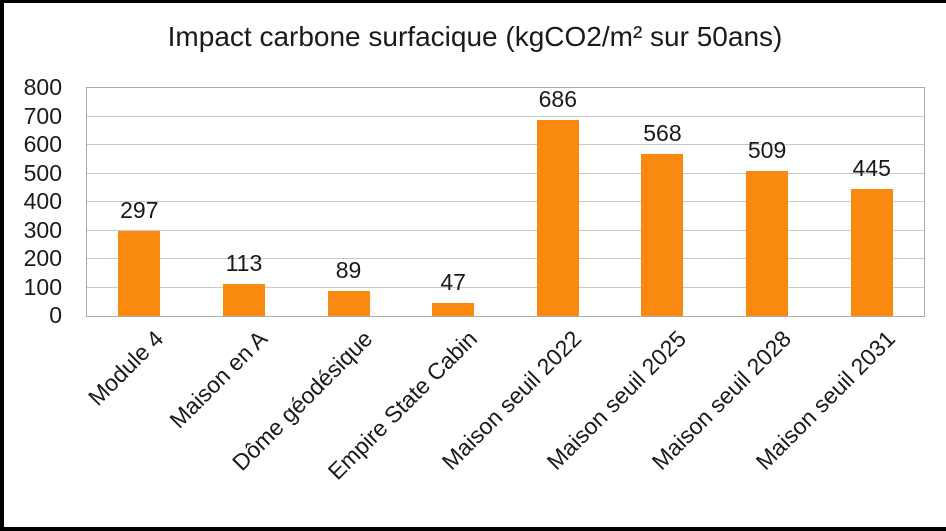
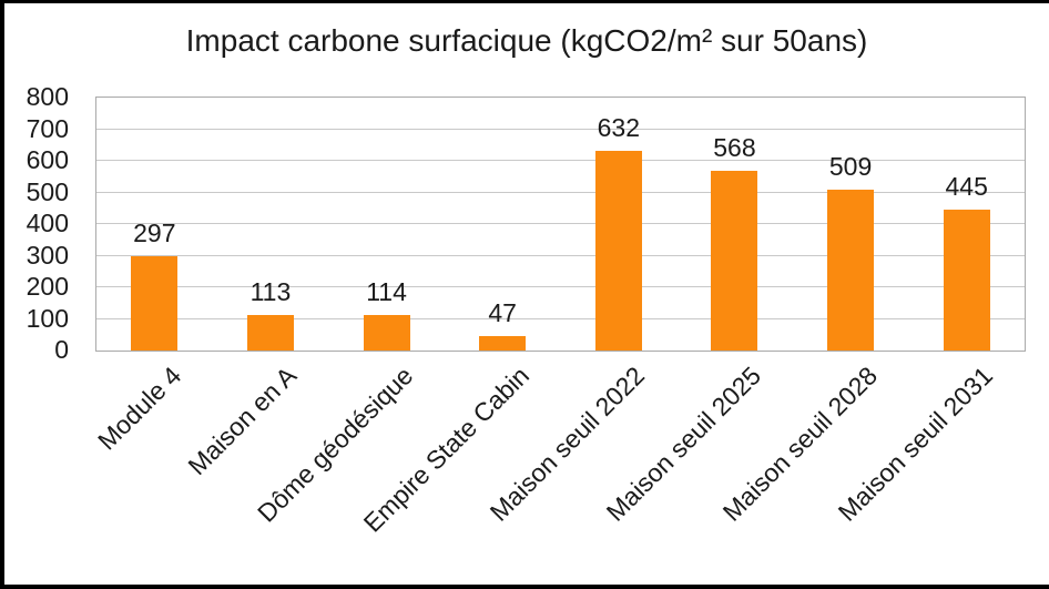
Dôme géodésique: 89 -> 114
Maison seuil 2022: 686 -> 632
